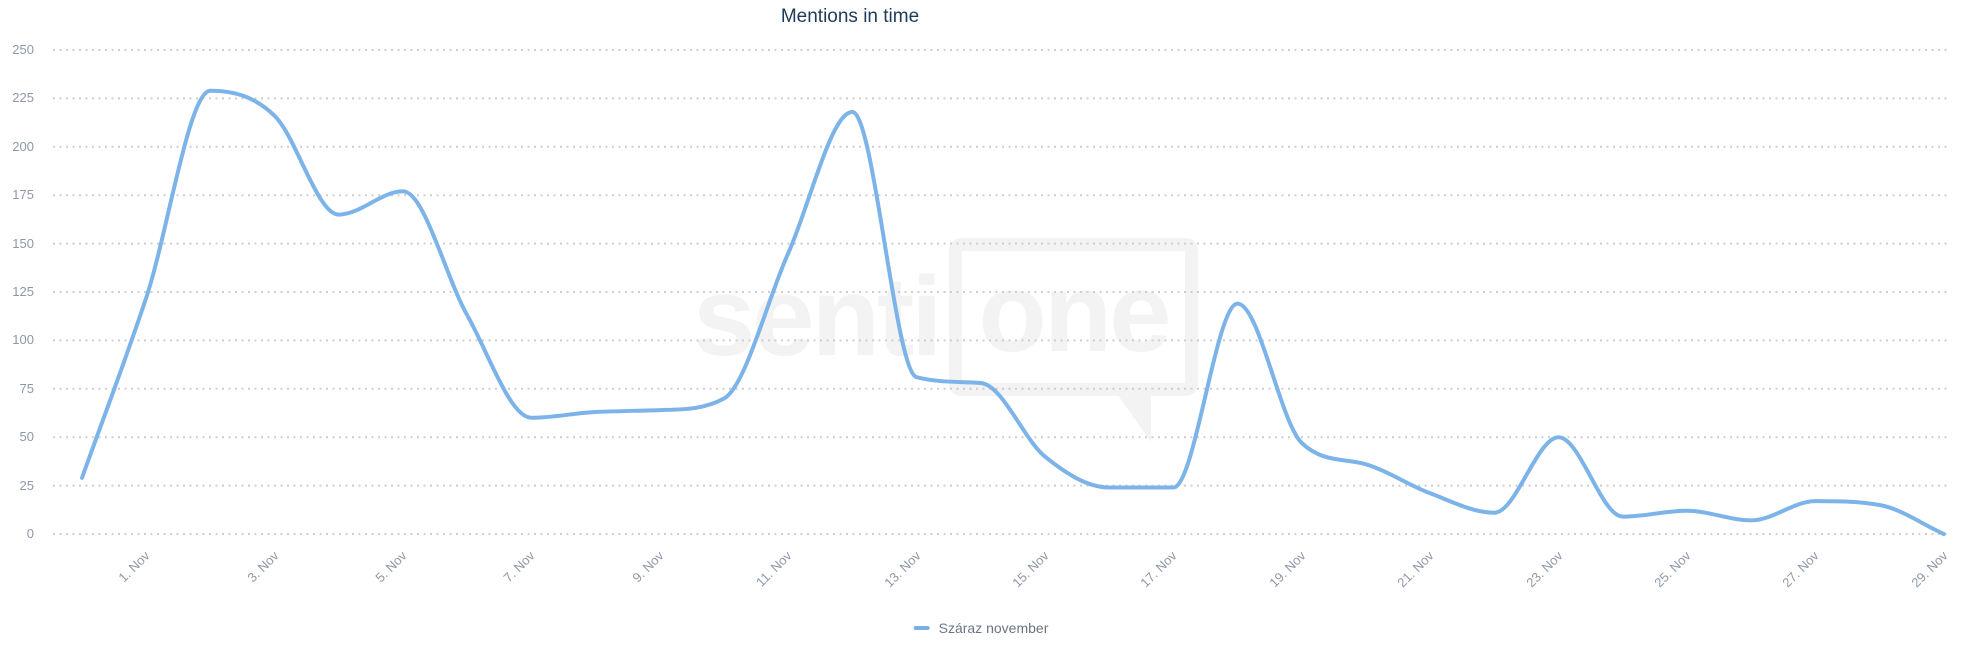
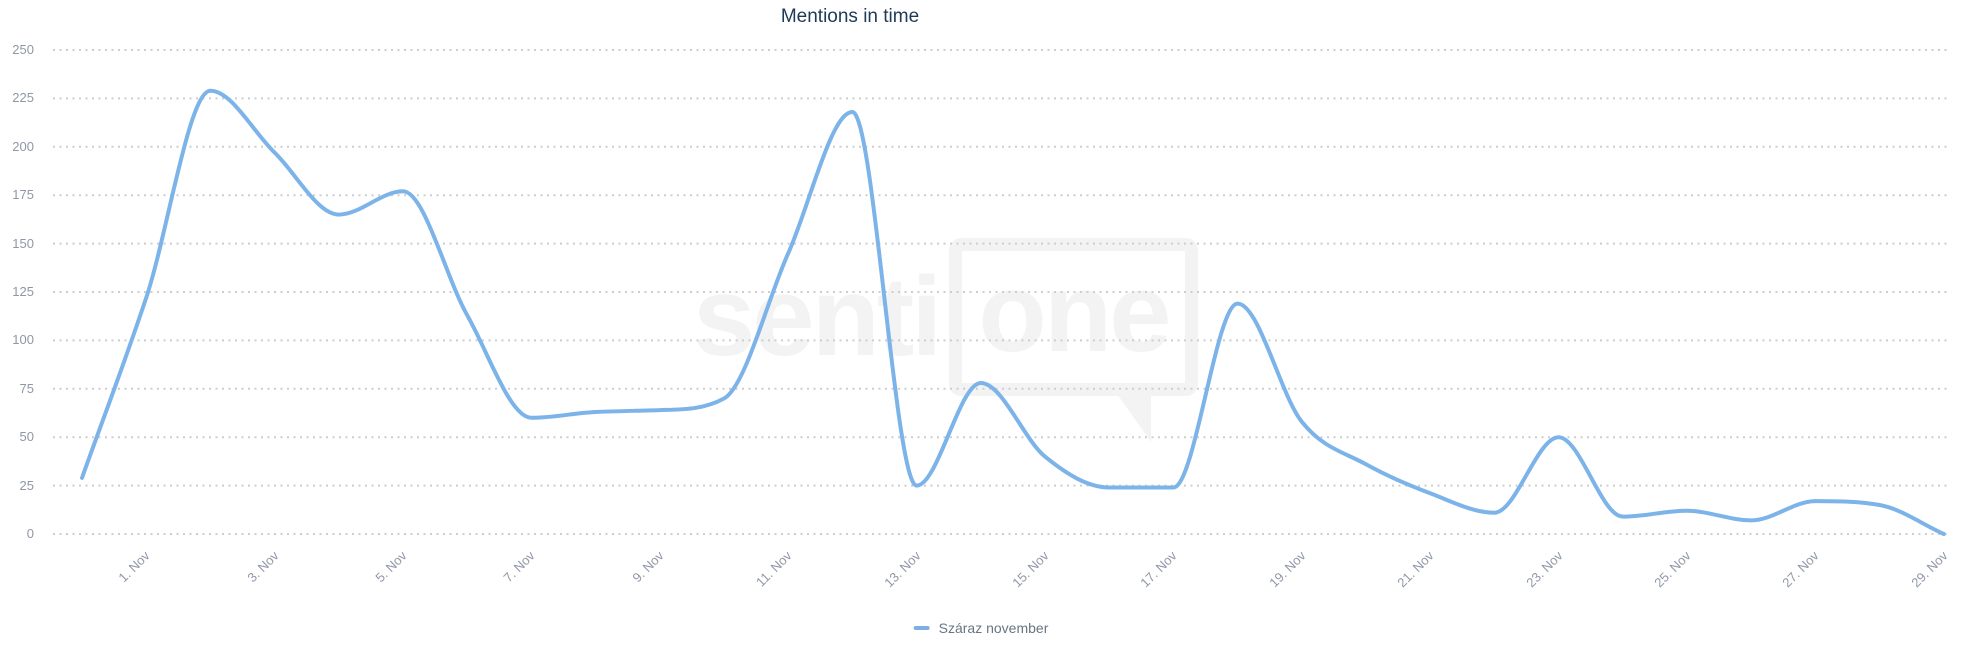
3. Nov: 216 -> 197
13. Nov: 81 -> 25
19. Nov: 47 -> 58
